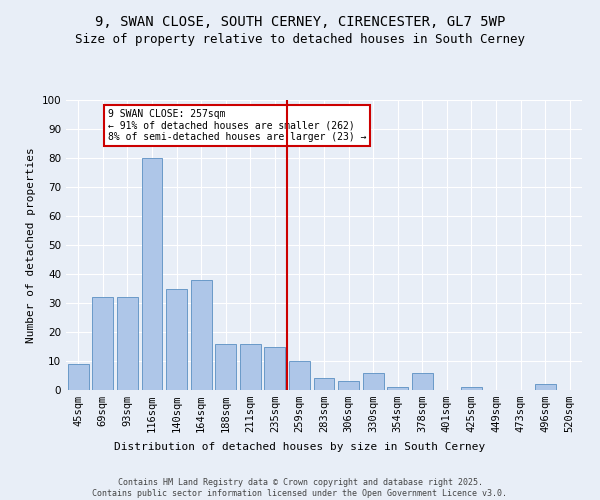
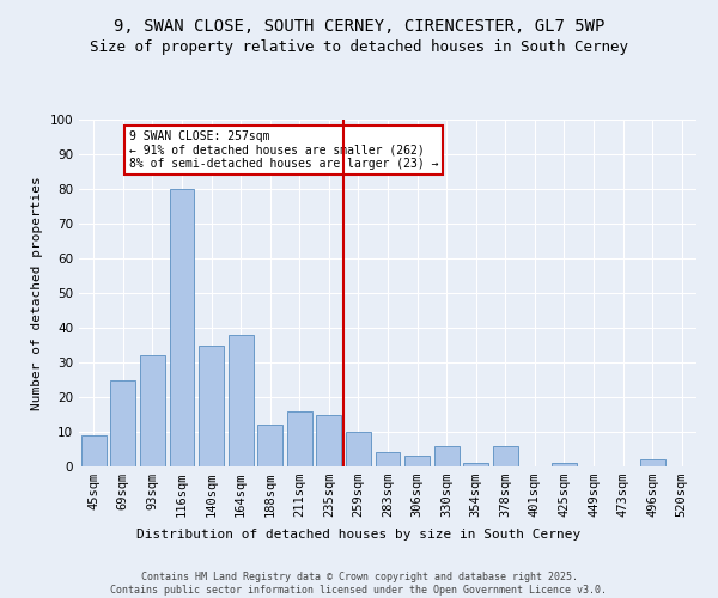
69sqm: 32 -> 25
188sqm: 16 -> 12
